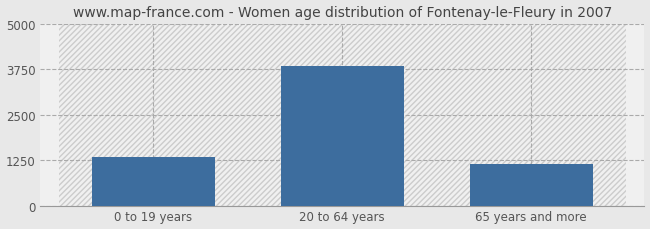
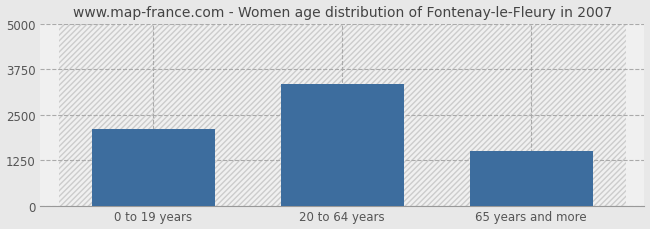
0 to 19 years: 1350 -> 2100
20 to 64 years: 3850 -> 3350
65 years and more: 1150 -> 1500
